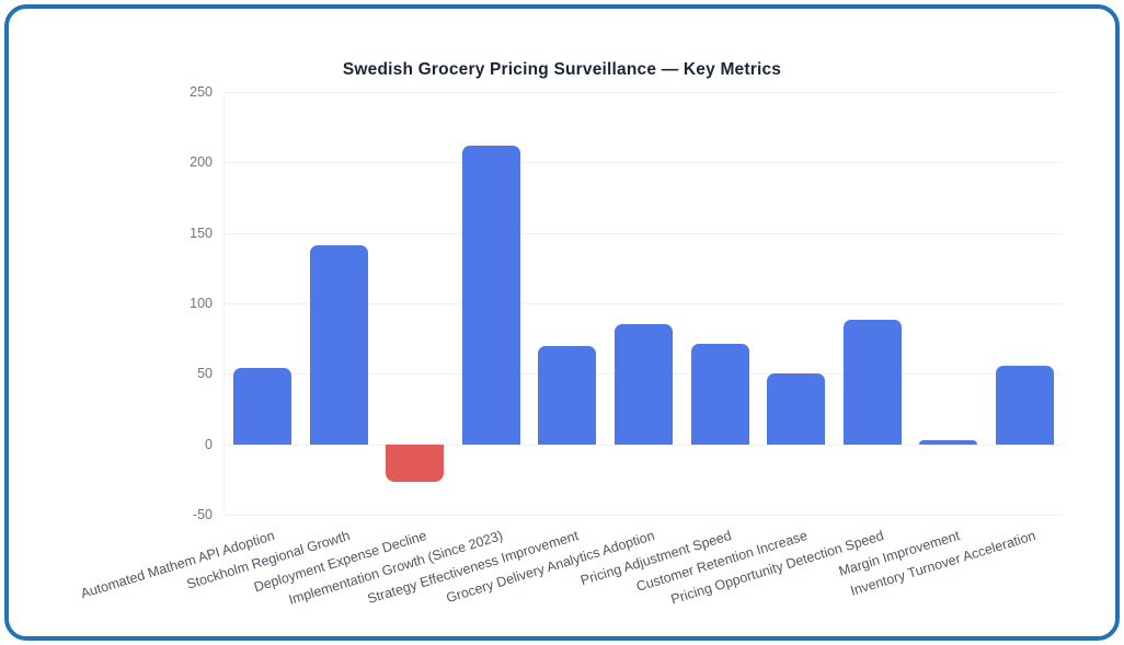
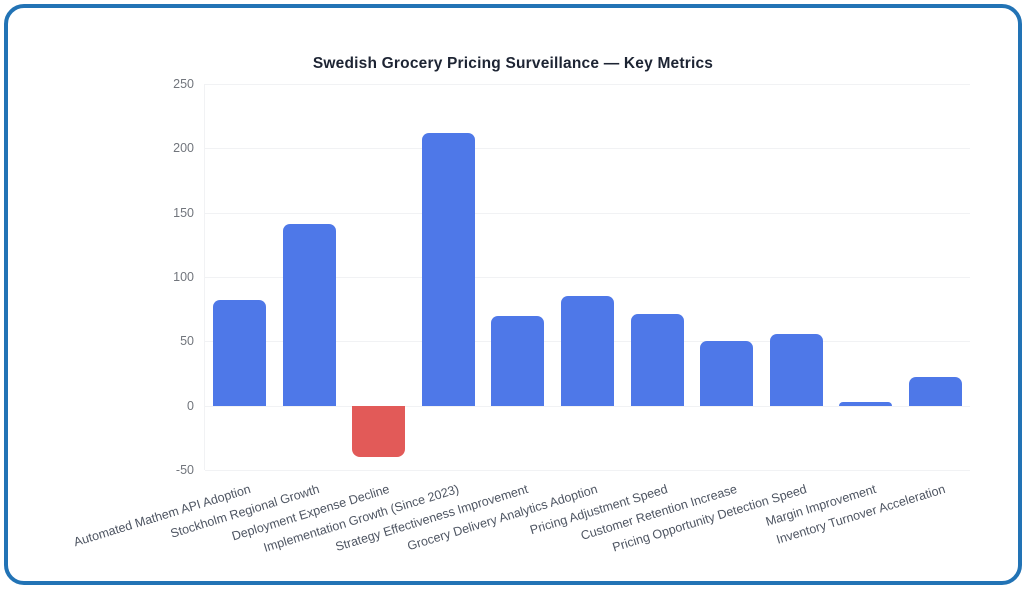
Automated Mathem API Adoption: 54 -> 82
Deployment Expense Decline: -27 -> -40
Pricing Opportunity Detection Speed: 88 -> 56
Inventory Turnover Acceleration: 56 -> 22
